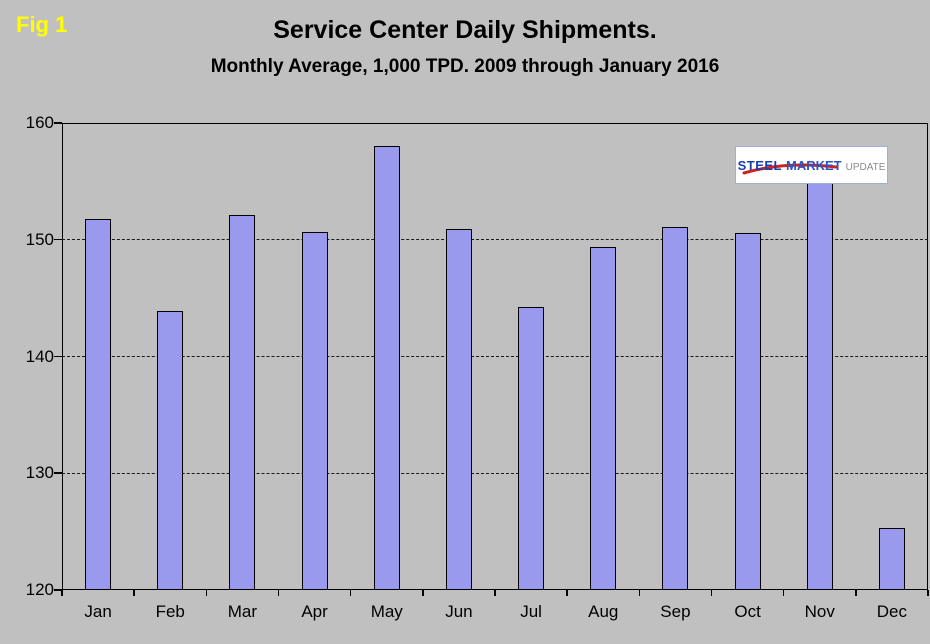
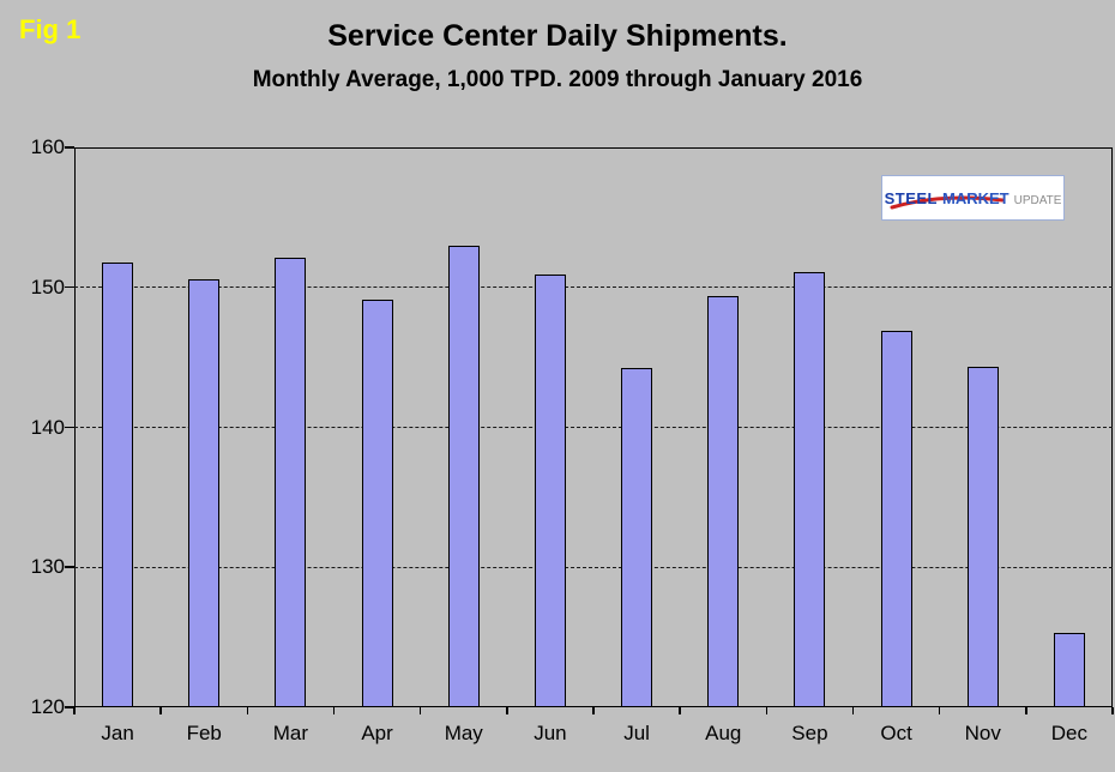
Feb: 143.9 -> 150.6
Apr: 150.7 -> 149.1
May: 158.0 -> 153.0
Oct: 150.6 -> 146.9
Nov: 157.9 -> 144.3
